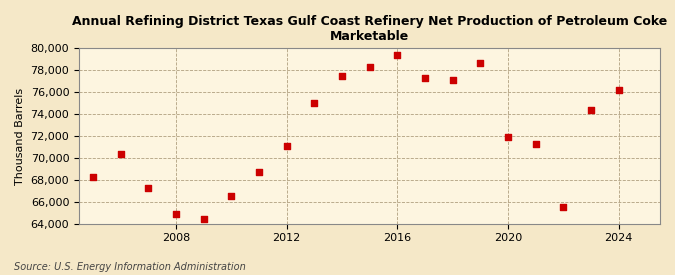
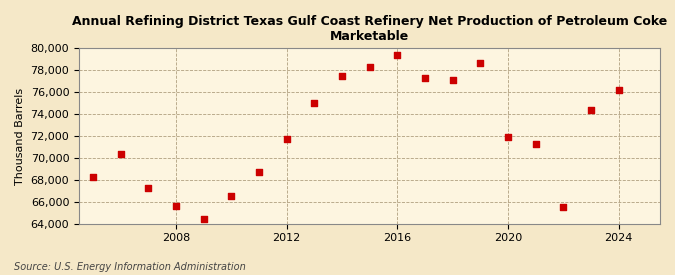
2008: 64,900 -> 65,600
2012: 71,100 -> 71,700
